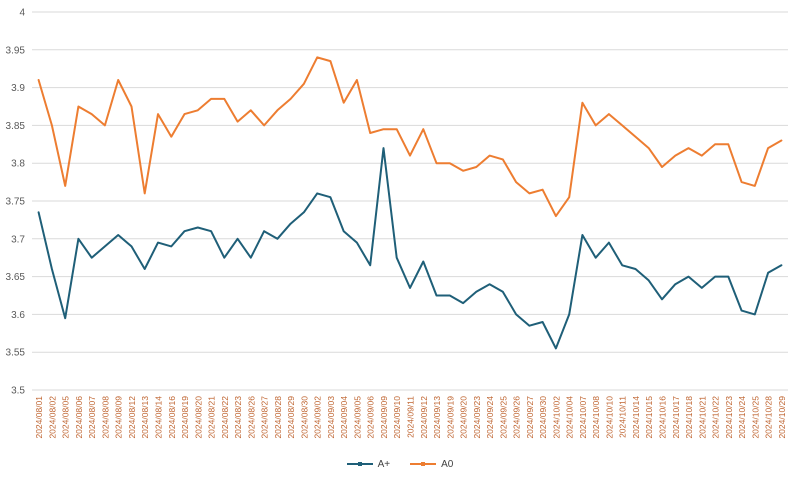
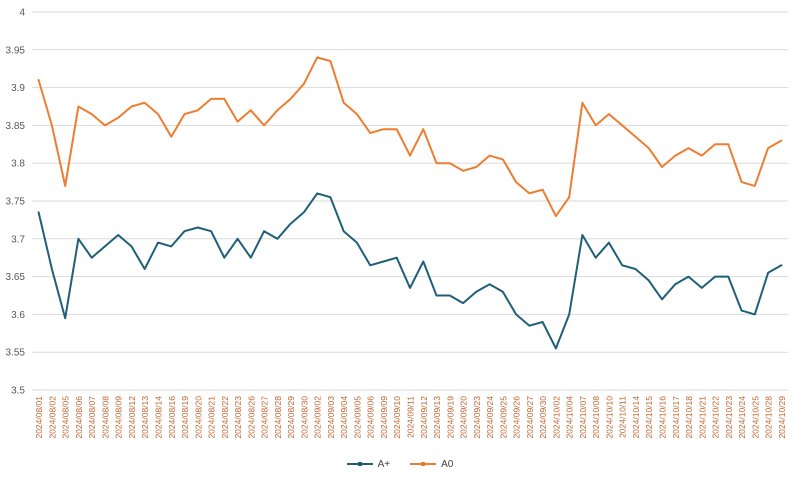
A0/2024/08/09: 3.91 -> 3.86
A0/2024/08/13: 3.76 -> 3.88
A0/2024/09/05: 3.91 -> 3.87
A+/2024/09/09: 3.82 -> 3.67
